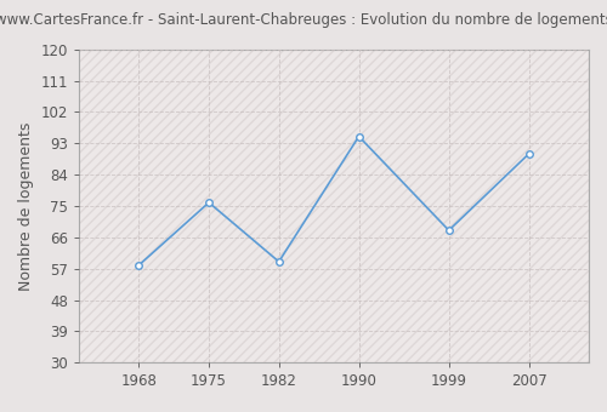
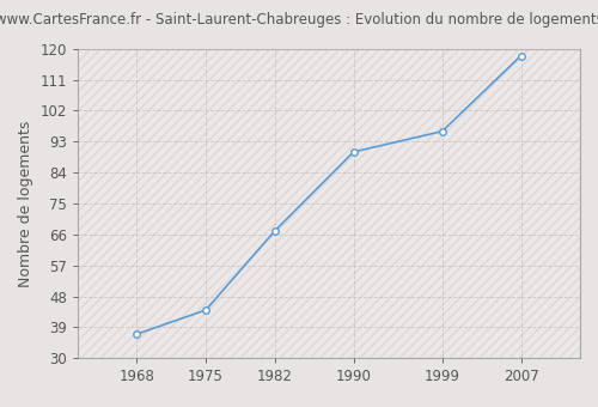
1968: 58 -> 37
1975: 76 -> 44
1982: 59 -> 67
1990: 95 -> 90
1999: 68 -> 96
2007: 90 -> 118
